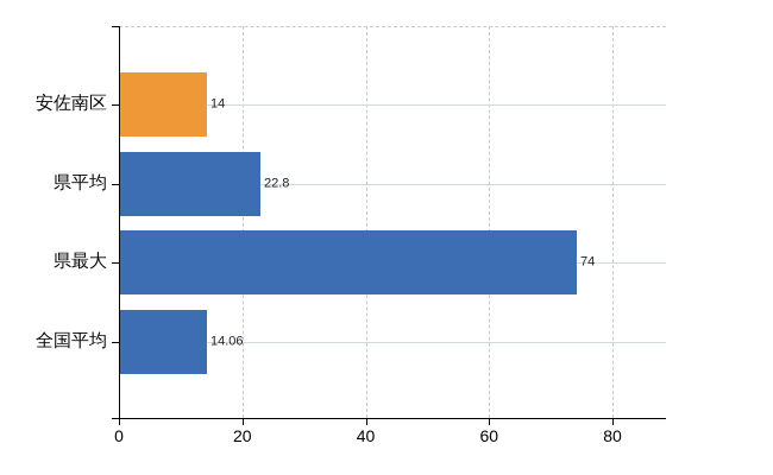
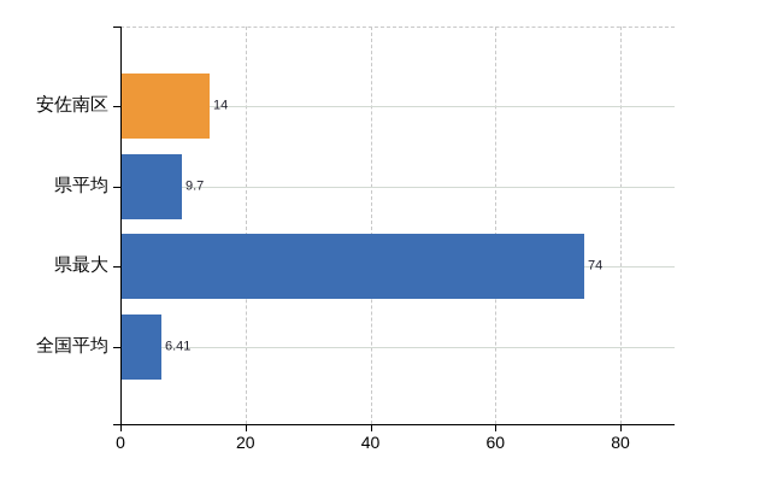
県平均: 22.8 -> 9.7
全国平均: 14.06 -> 6.41
